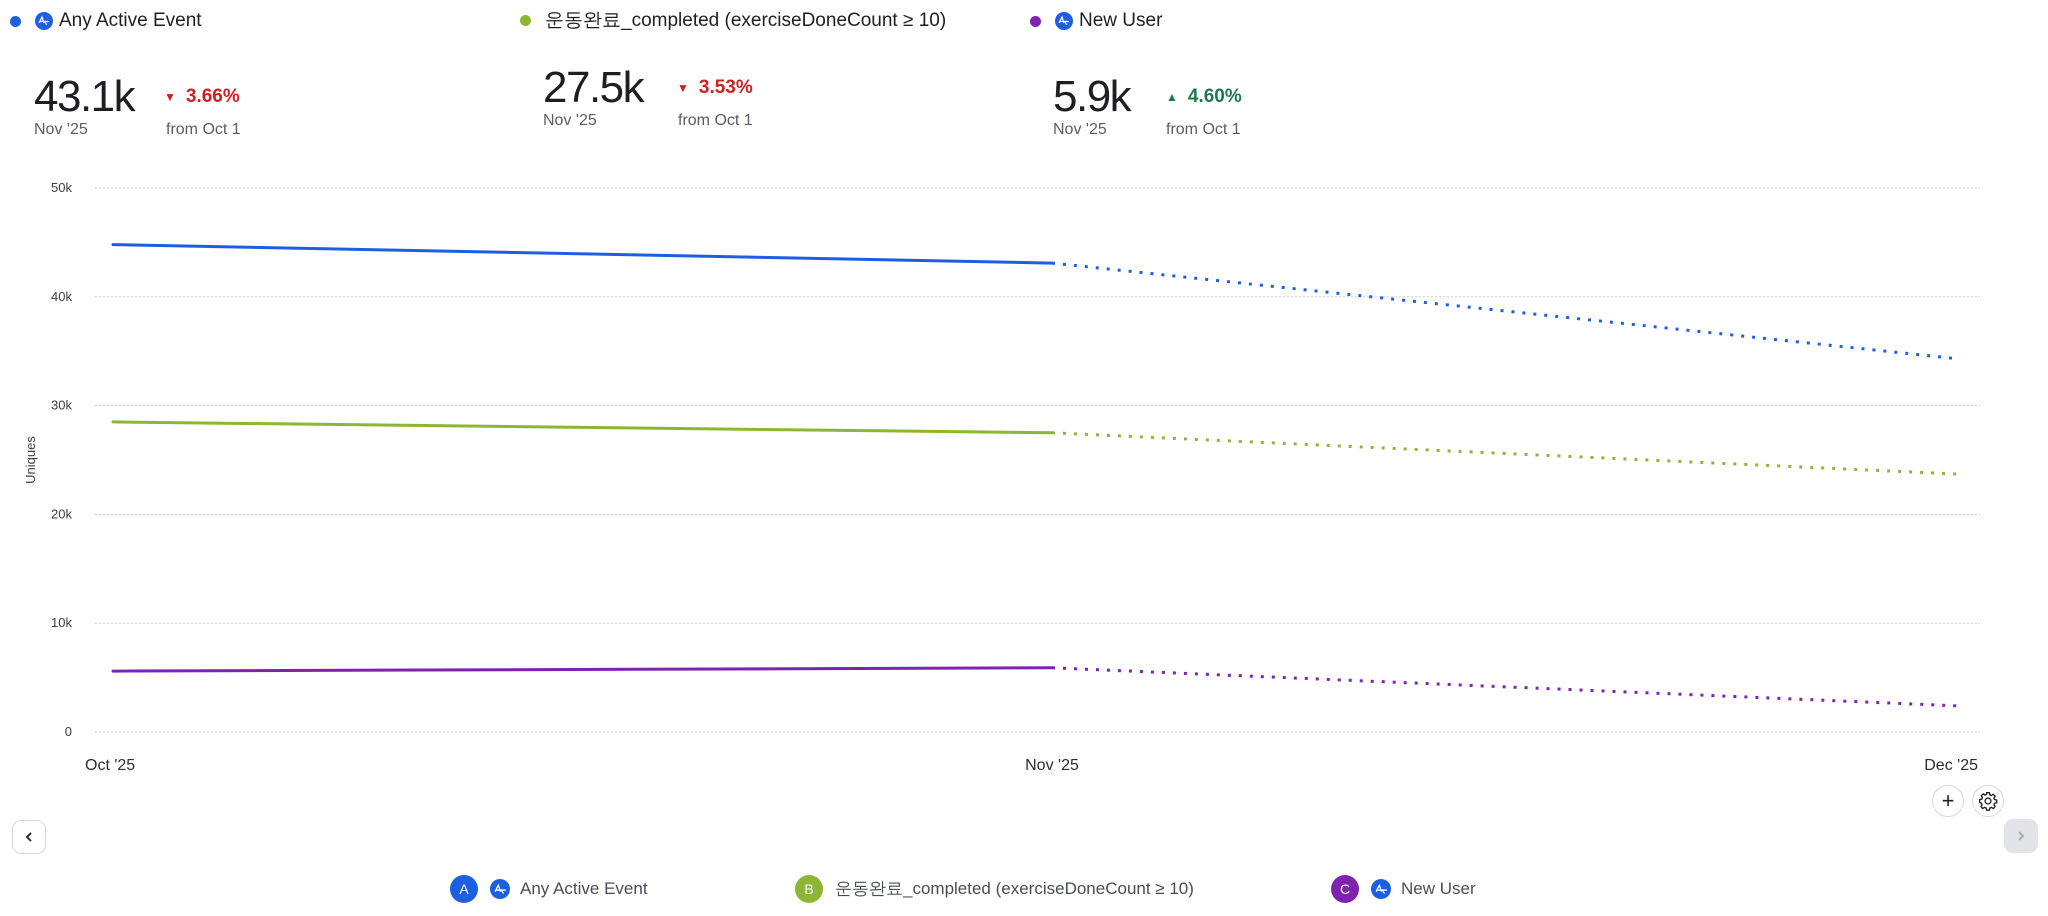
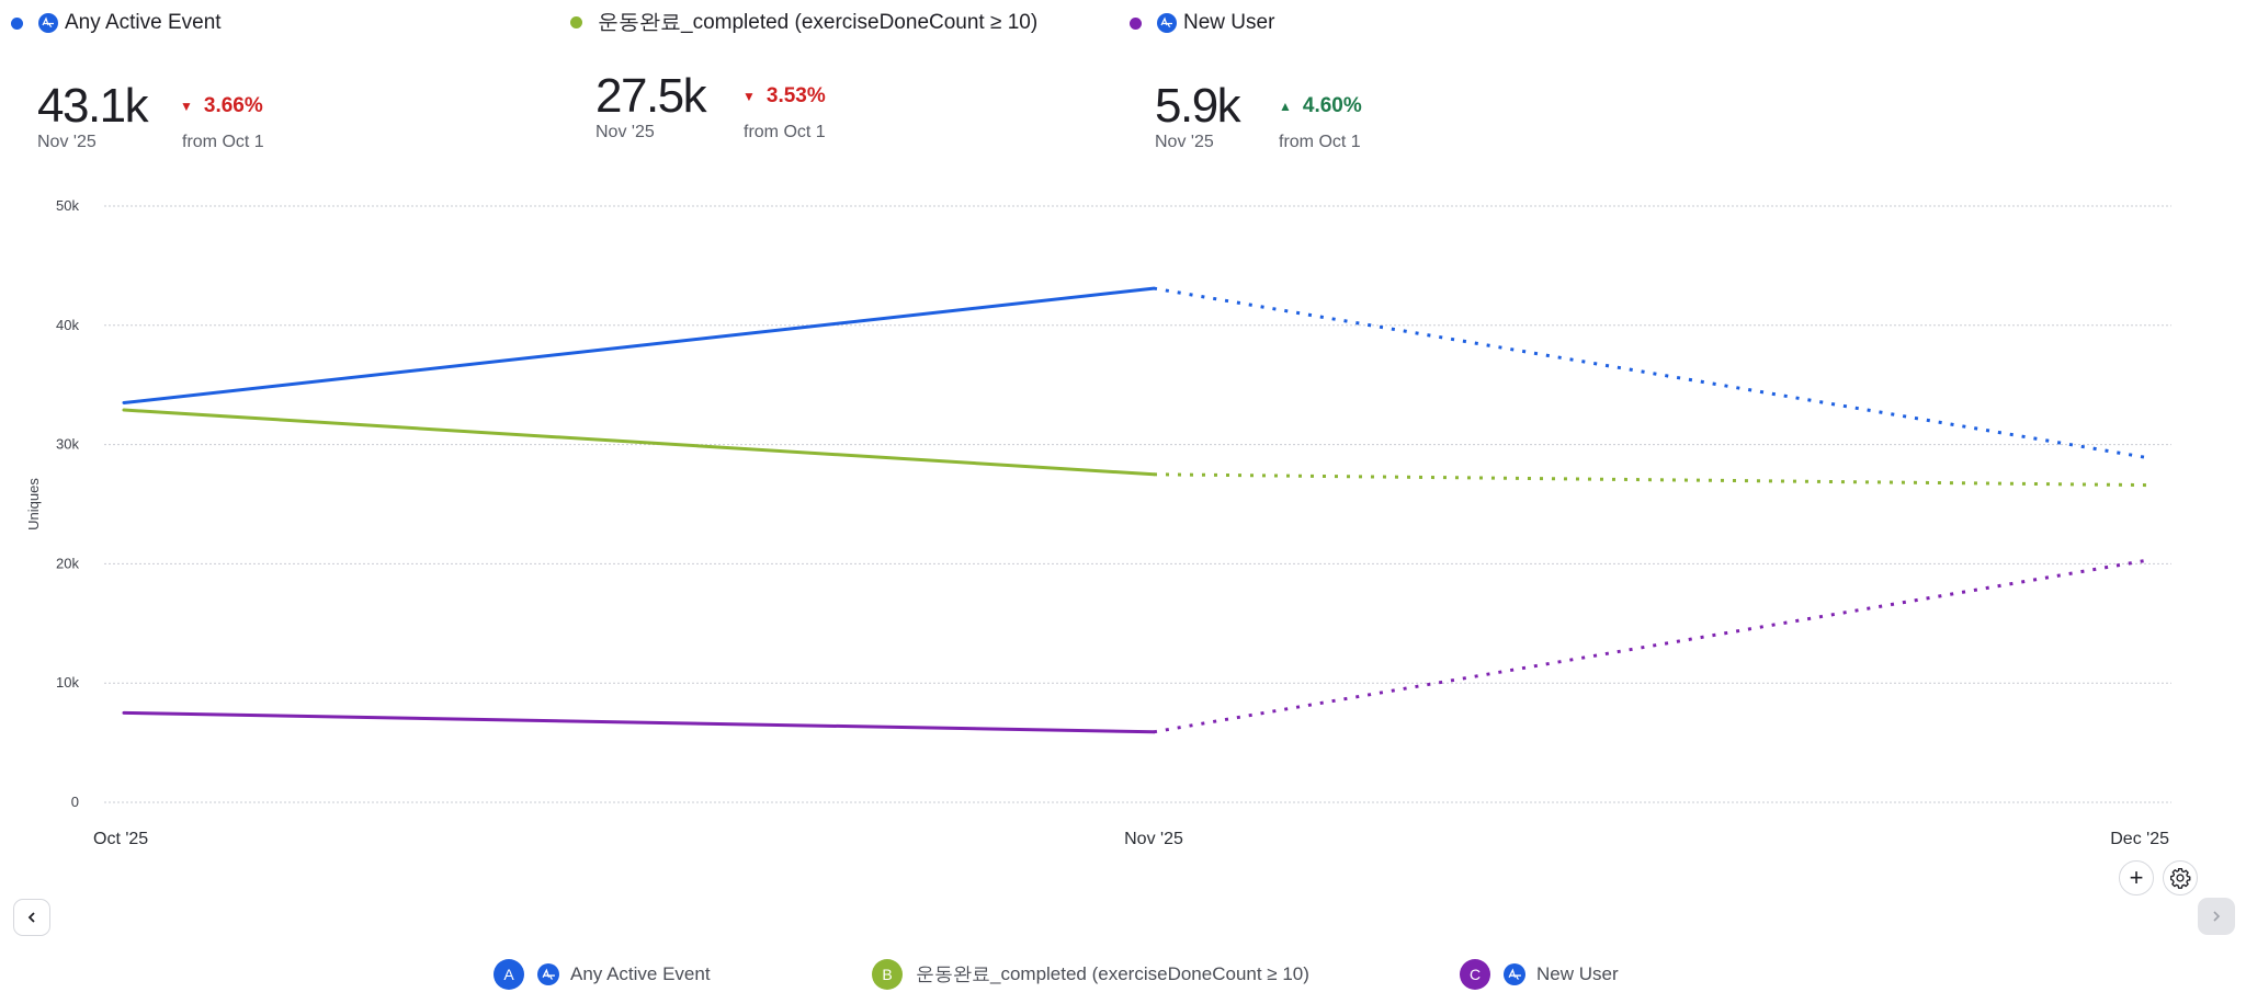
Any Active Event/Oct '25: 44.8k -> 33.5k
운동완료_completed (exerciseDoneCount ≥ 10)/Oct '25: 28.5k -> 32.9k
New User/Oct '25: 5.6k -> 7.5k
Any Active Event/Dec '25: 34.3k -> 28.9k
운동완료_completed (exerciseDoneCount ≥ 10)/Dec '25: 23.7k -> 26.6k
New User/Dec '25: 2.4k -> 20.3k
